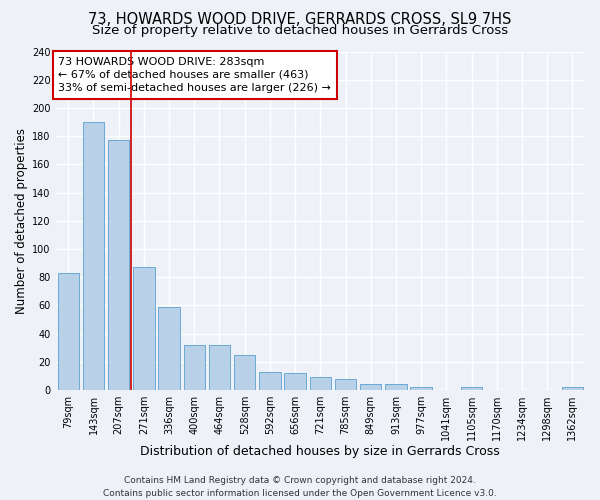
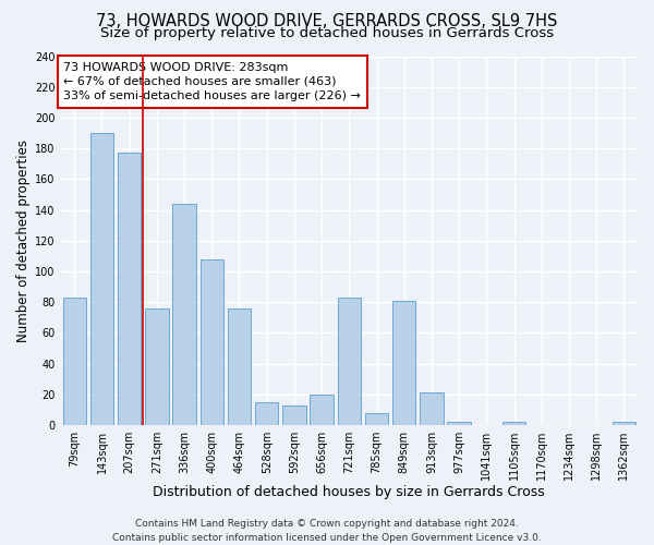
271sqm: 87 -> 76
336sqm: 59 -> 144
400sqm: 32 -> 108
464sqm: 32 -> 76
528sqm: 25 -> 15
656sqm: 12 -> 20
721sqm: 9 -> 83
849sqm: 4 -> 81
913sqm: 4 -> 21
